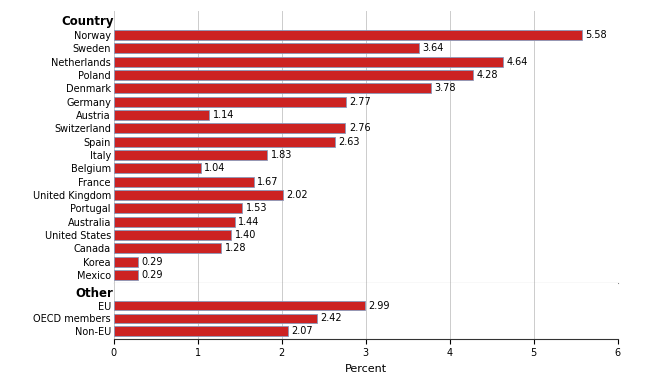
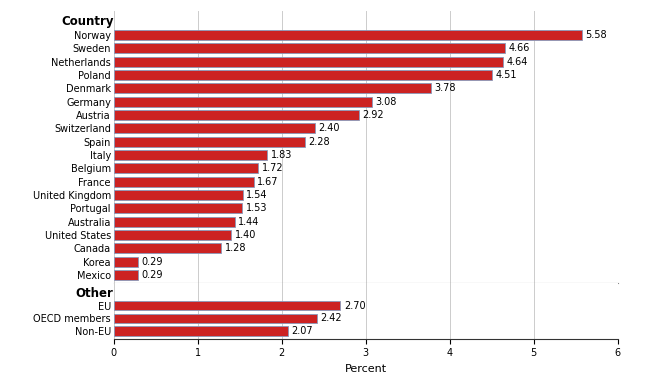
Sweden: 3.64 -> 4.66
Poland: 4.28 -> 4.51
Germany: 2.77 -> 3.08
Austria: 1.14 -> 2.92
Switzerland: 2.76 -> 2.40
Spain: 2.63 -> 2.28
Belgium: 1.04 -> 1.72
United Kingdom: 2.02 -> 1.54
EU: 2.99 -> 2.70
